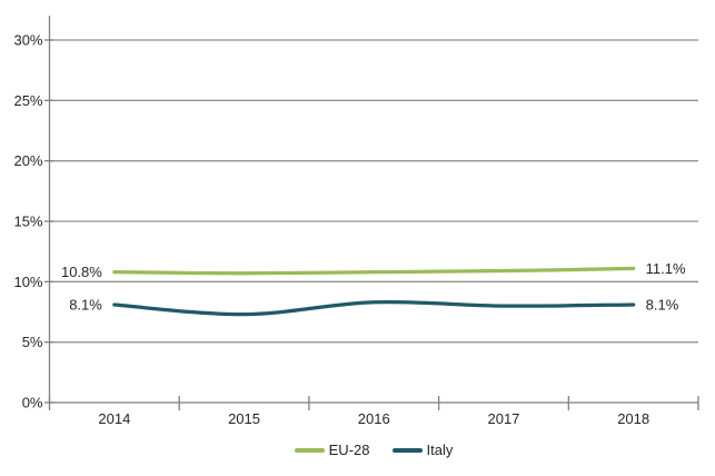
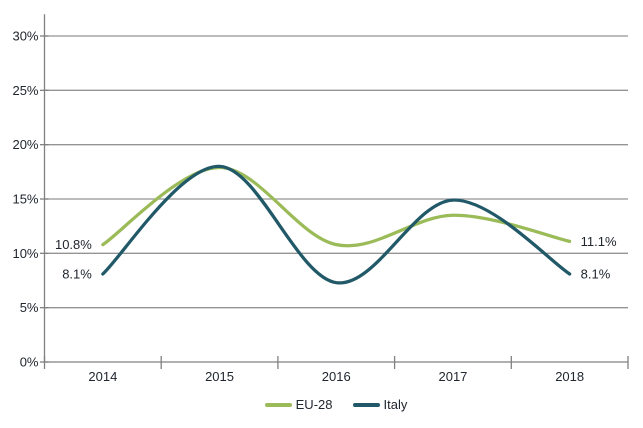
EU-28/2015: 10.7% -> 17.9%
Italy/2015: 7.3% -> 18.0%
Italy/2016: 8.3% -> 7.3%
EU-28/2017: 10.9% -> 13.5%
Italy/2017: 8.0% -> 14.9%
